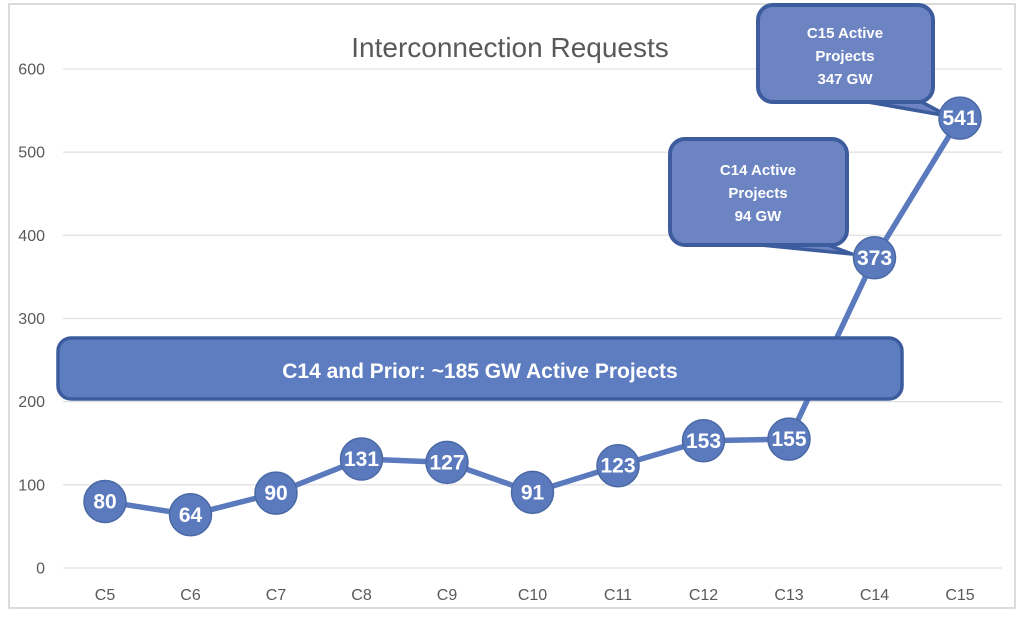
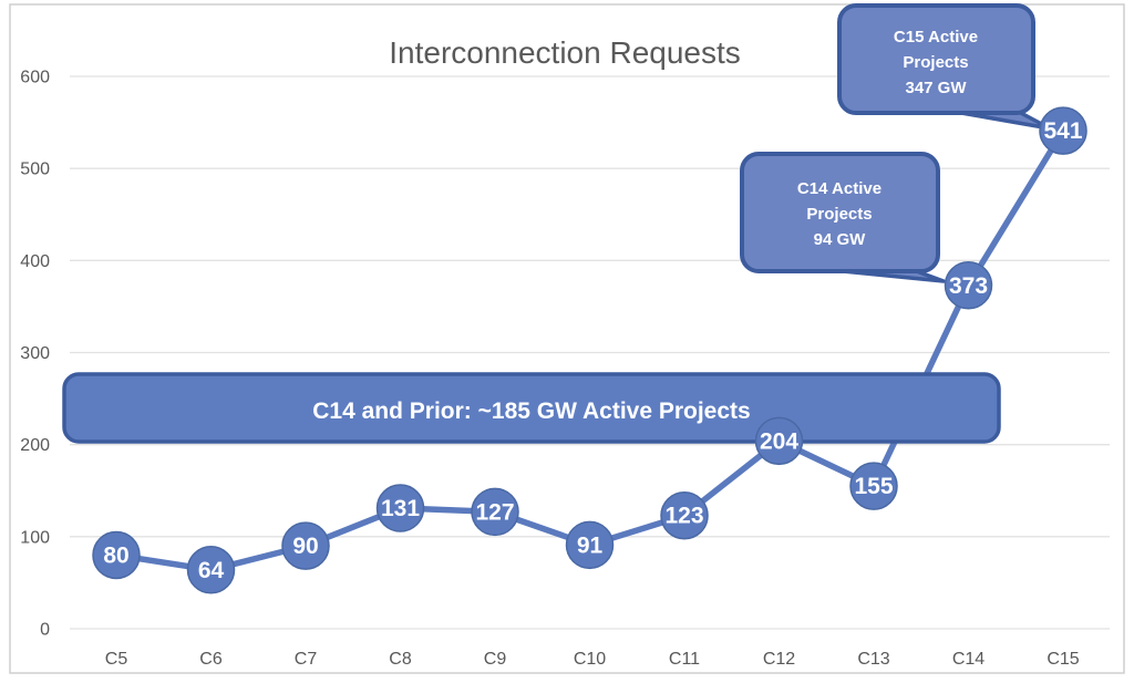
C12: 153 -> 204
